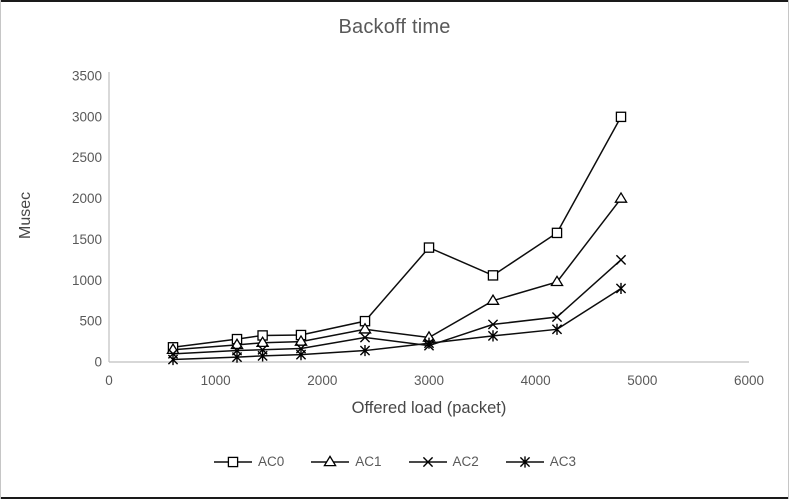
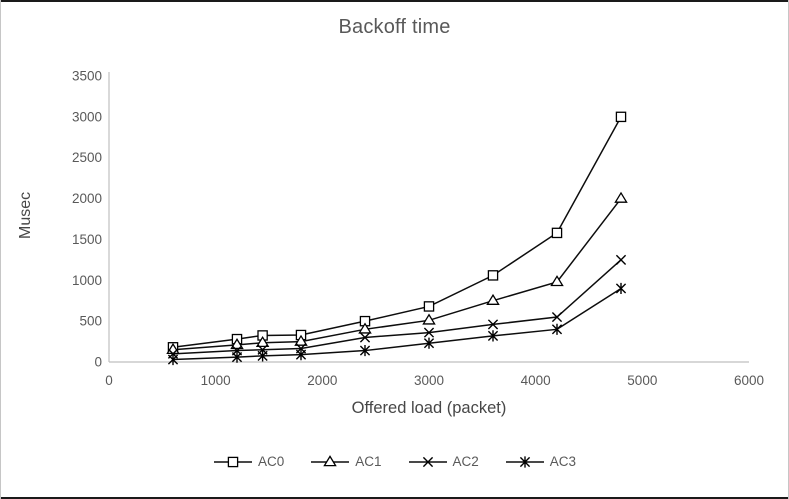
AC0/3000: 1400 -> 700
AC1/3000: 300 -> 500
AC2/3000: 200 -> 400
